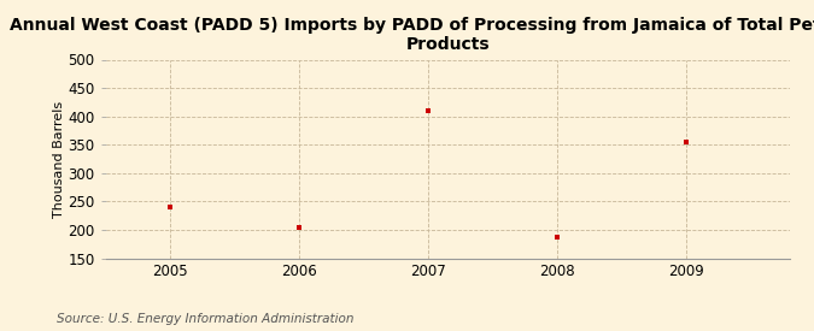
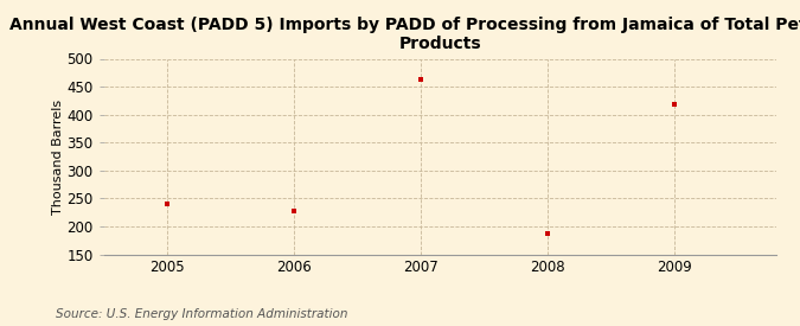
2006: 205 -> 228
2007: 410 -> 463
2009: 355 -> 418
